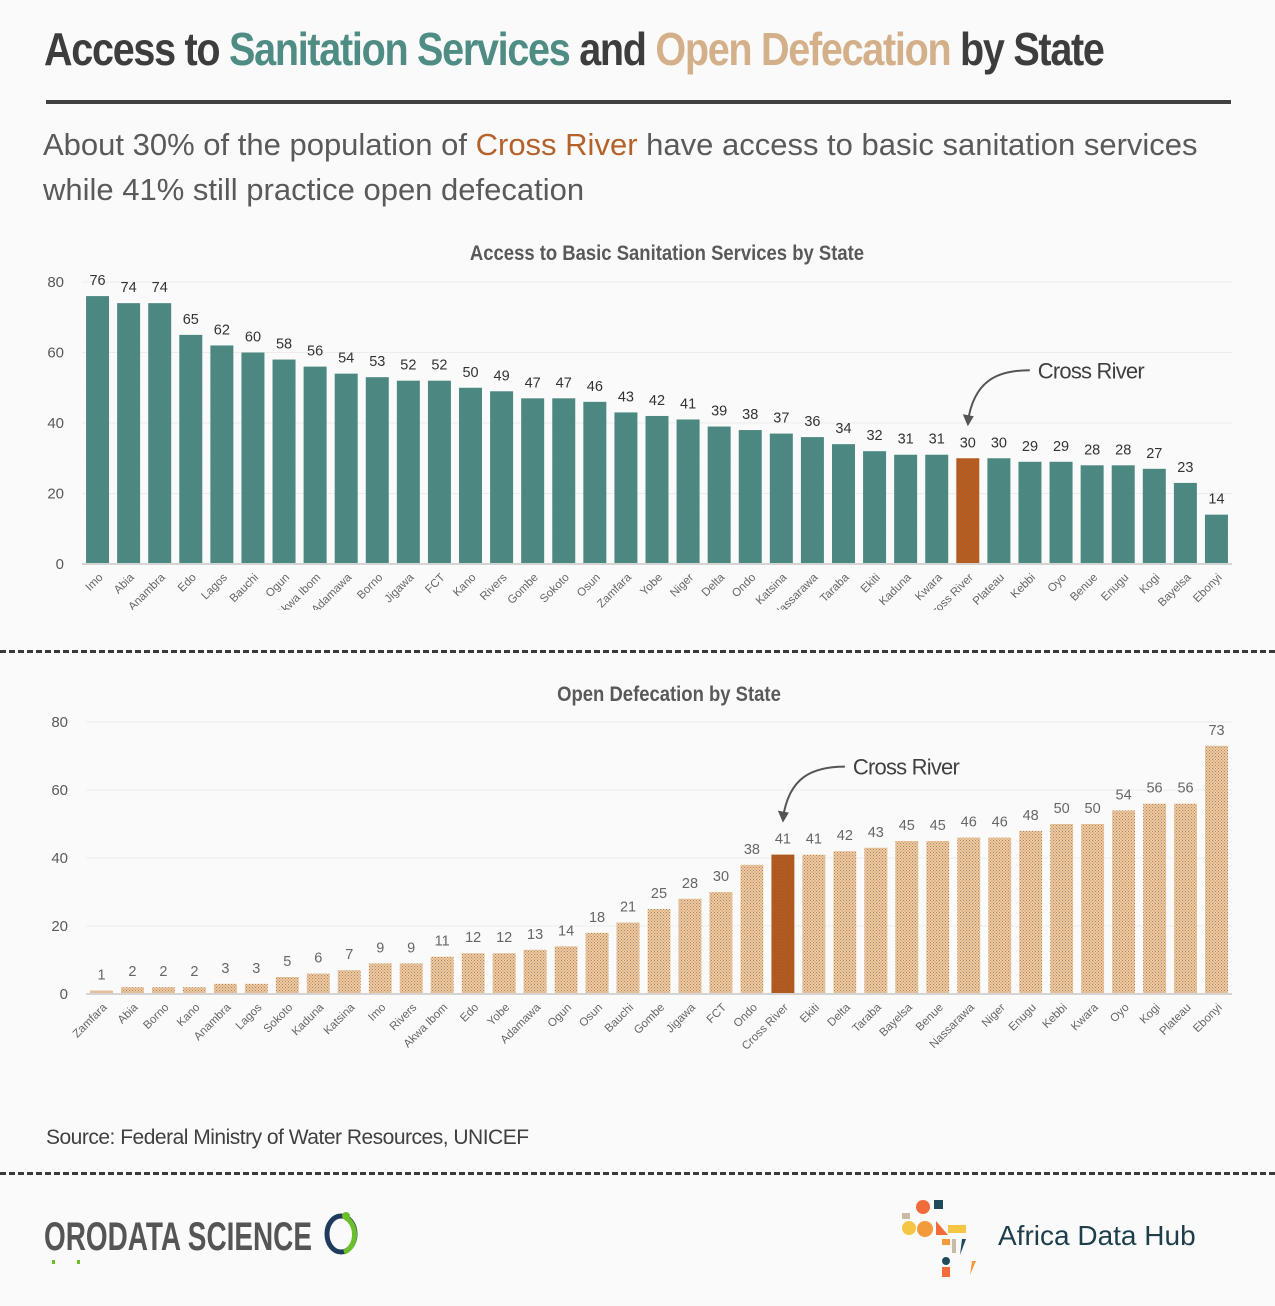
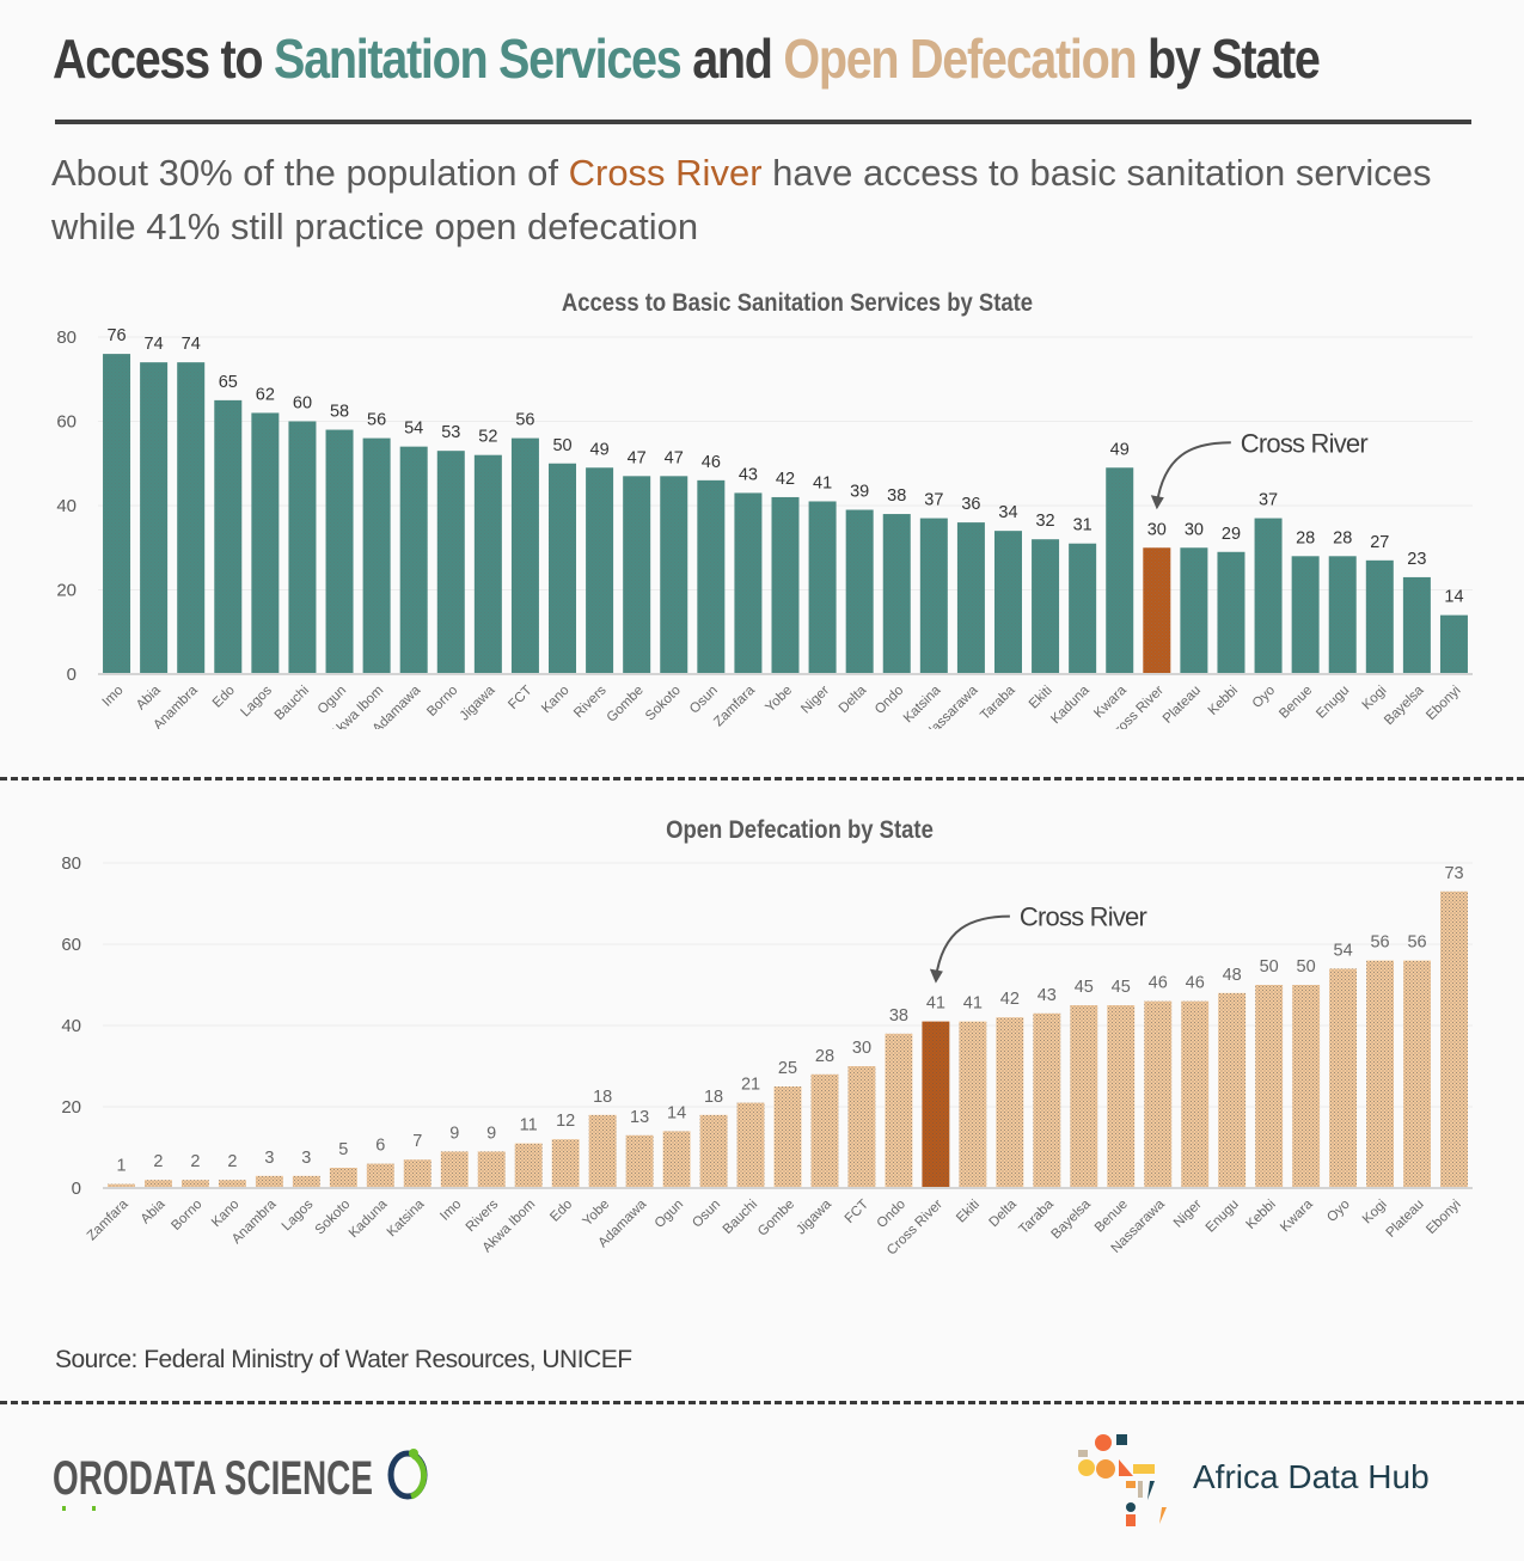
Access to Basic Sanitation Services by State/FCT: 52 -> 56
Access to Basic Sanitation Services by State/Kwara: 31 -> 49
Access to Basic Sanitation Services by State/Oyo: 29 -> 37
Open Defecation by State/Yobe: 12 -> 18
